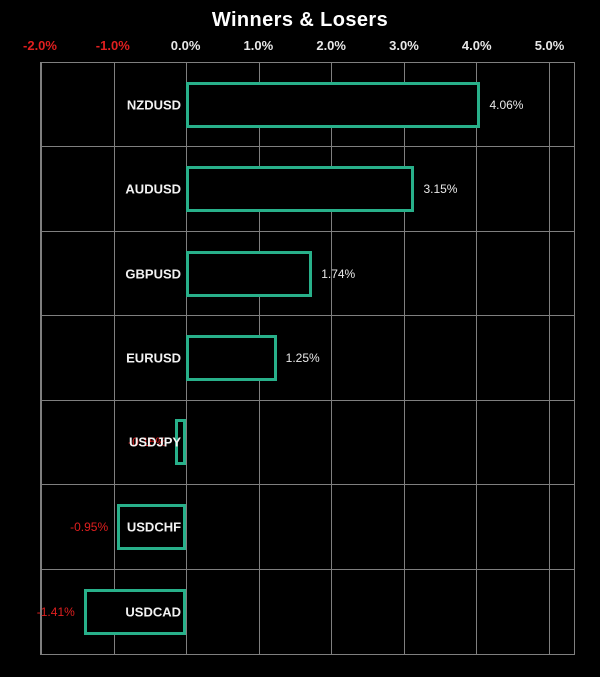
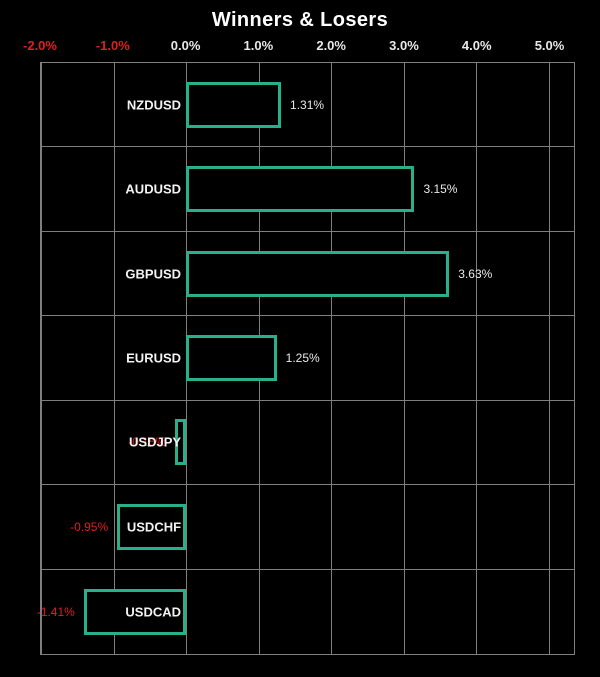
NZDUSD: 4.06% -> 1.31%
GBPUSD: 1.74% -> 3.63%
